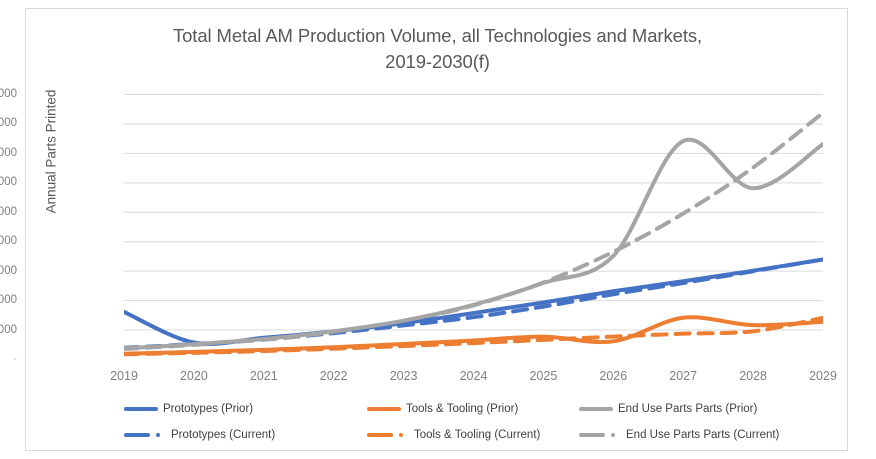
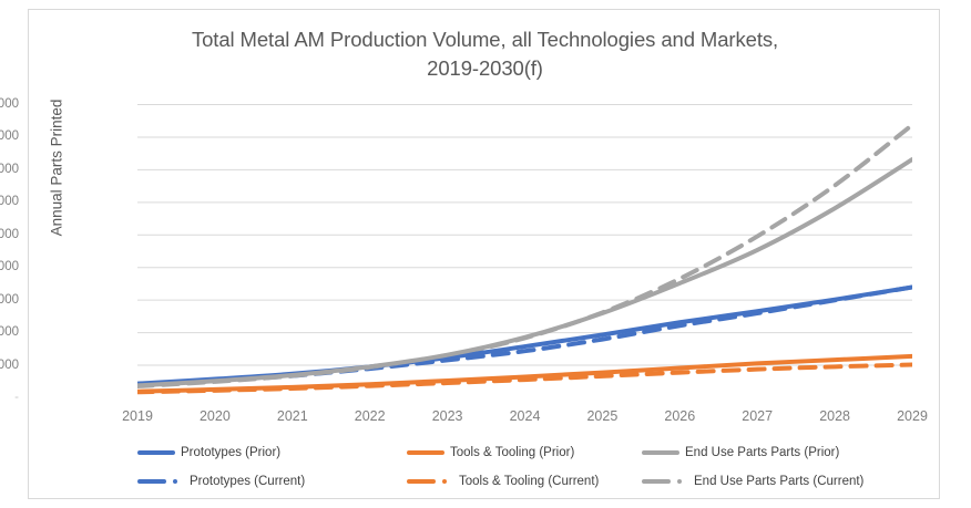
Prototypes (Prior)/2019: 8000000 -> 2000000
Tools & Tooling (Prior)/2026: 3000000 -> 4000000
Tools & Tooling (Prior)/2027: 7000000 -> 5000000
End Use Parts Parts (Prior)/2027: 37000000 -> 23000000
Tools & Tooling (Current)/2029: 7000000 -> 5000000
